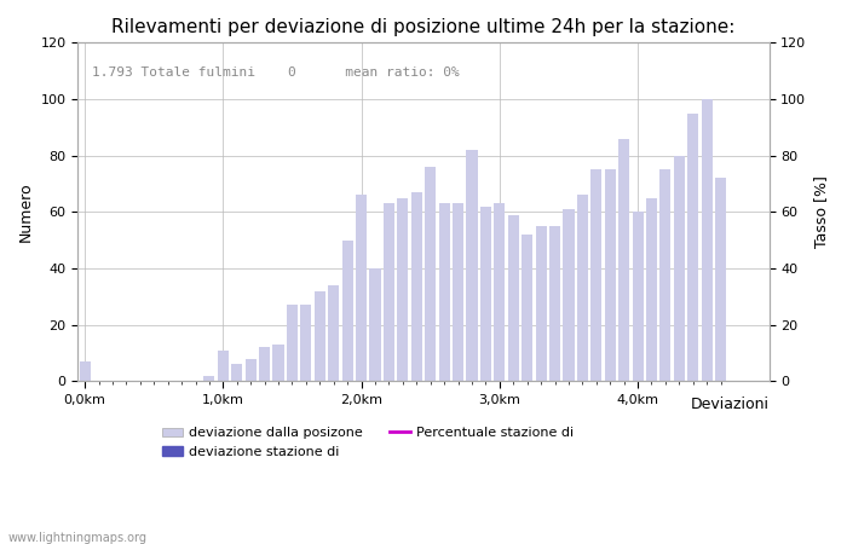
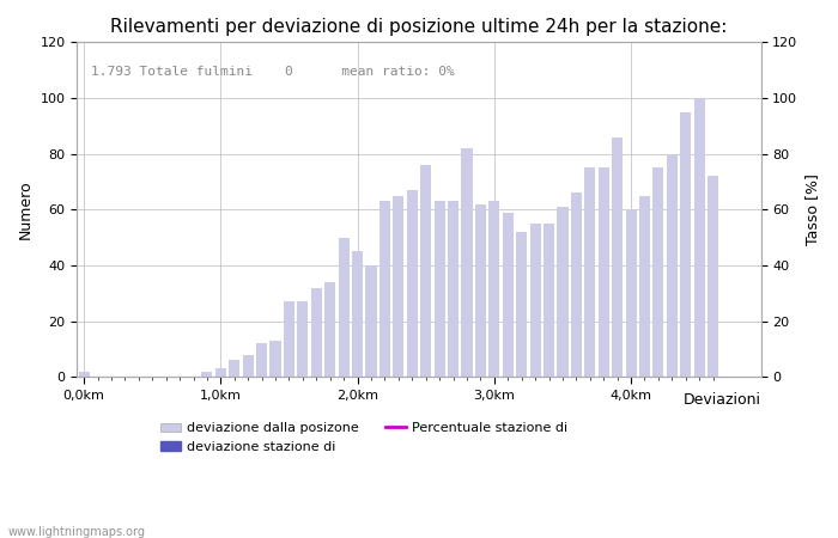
0,0km: 7 -> 2
1,0km: 11 -> 3
2,0km: 66 -> 45
